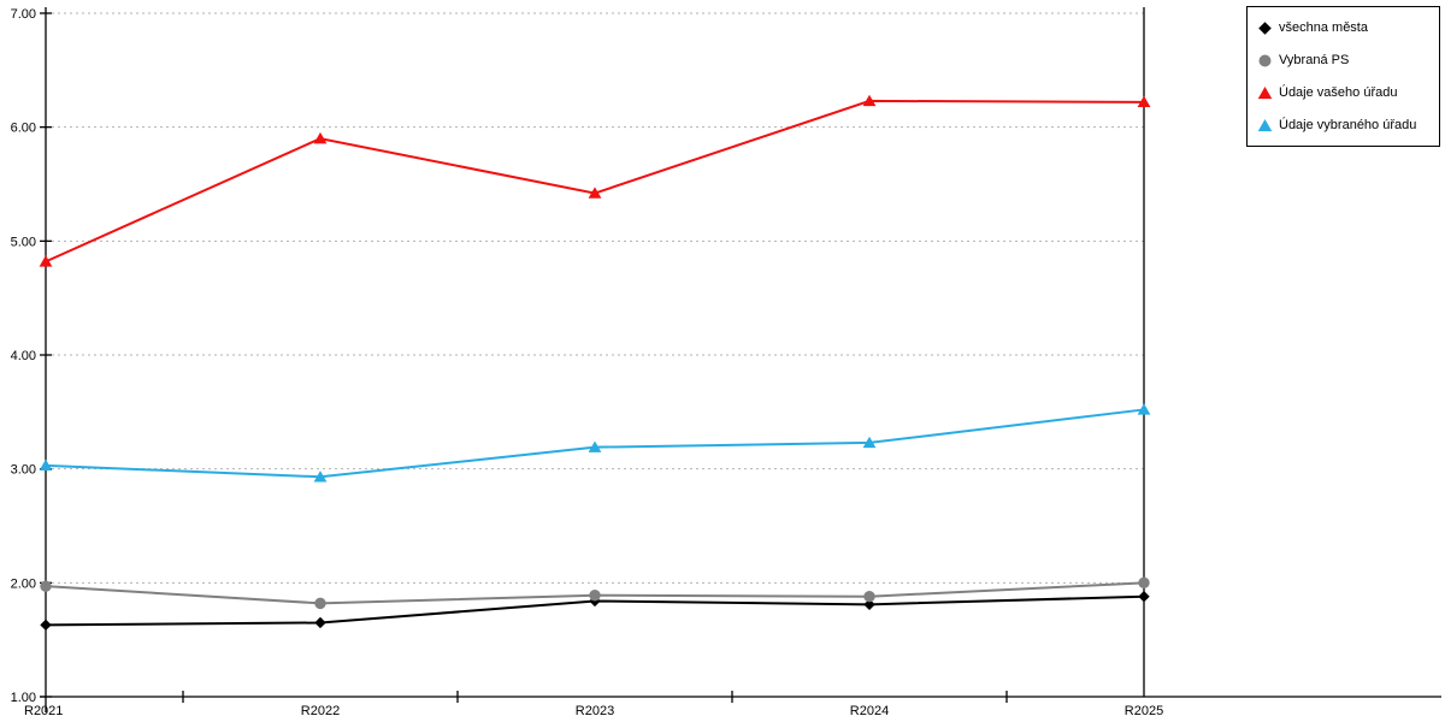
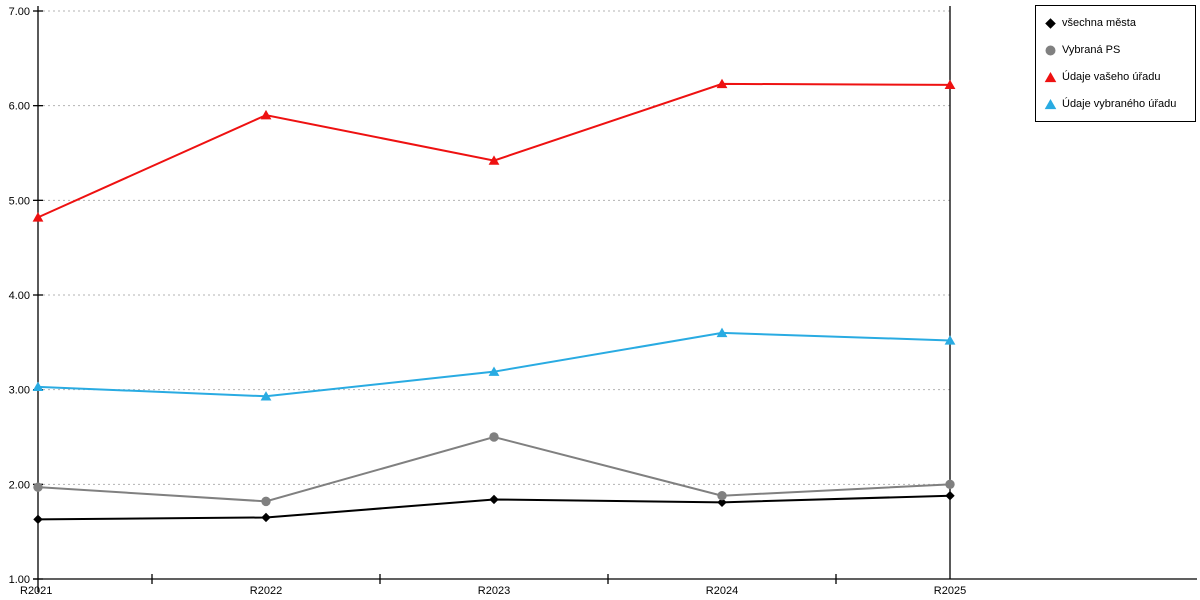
Vybraná PS/R2023: 1.9 -> 2.5
Údaje vybraného úřadu/R2024: 3.2 -> 3.6
